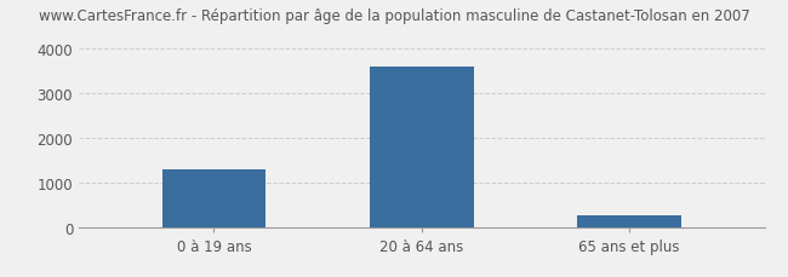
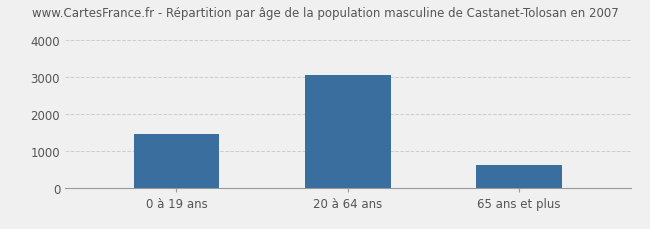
0 à 19 ans: 1300 -> 1450
20 à 64 ans: 3600 -> 3050
65 ans et plus: 250 -> 620
